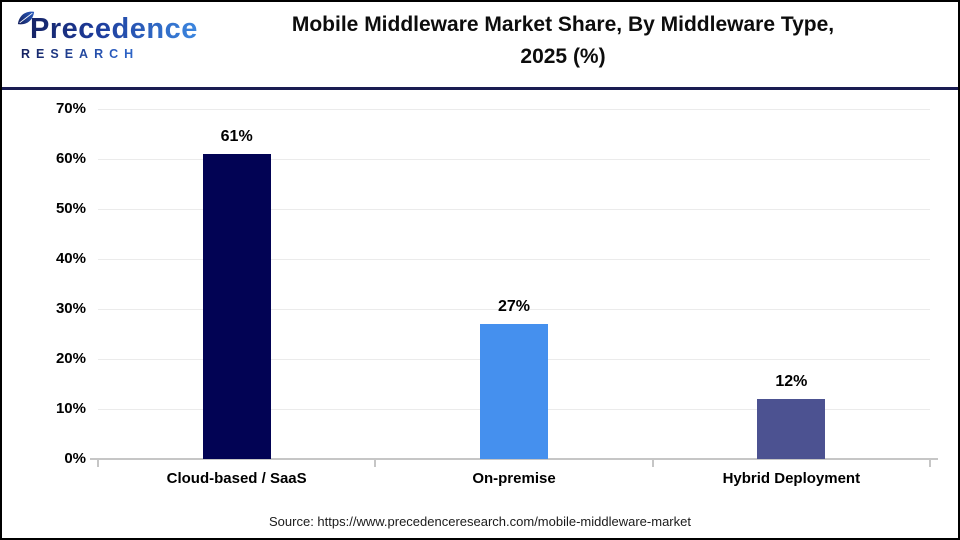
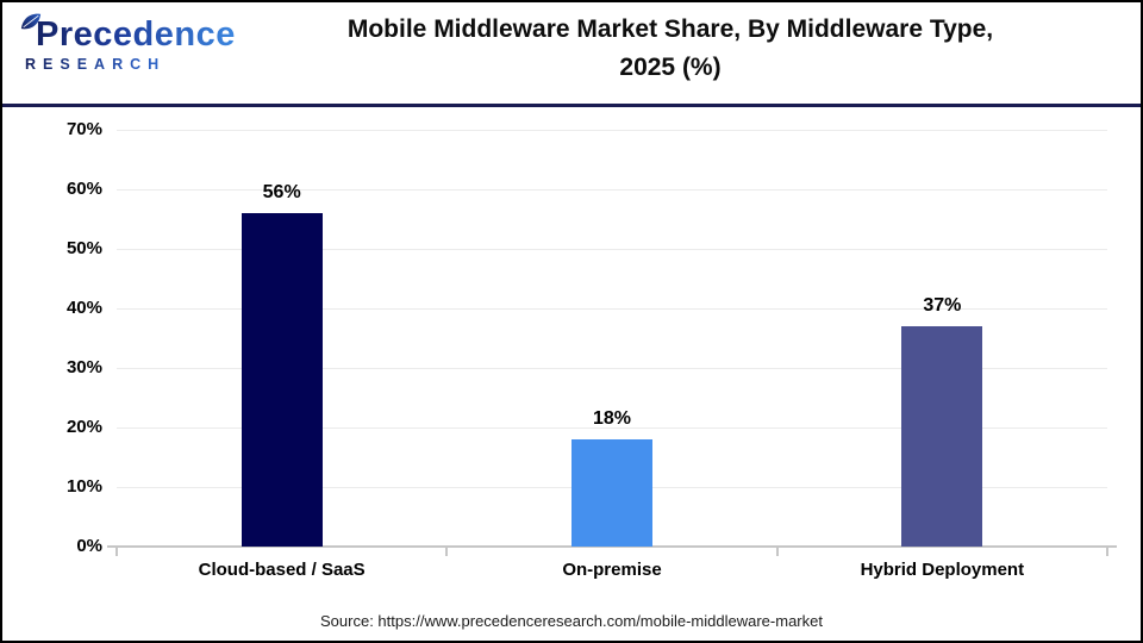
Cloud-based / SaaS: 61% -> 56%
On-premise: 27% -> 18%
Hybrid Deployment: 12% -> 37%
